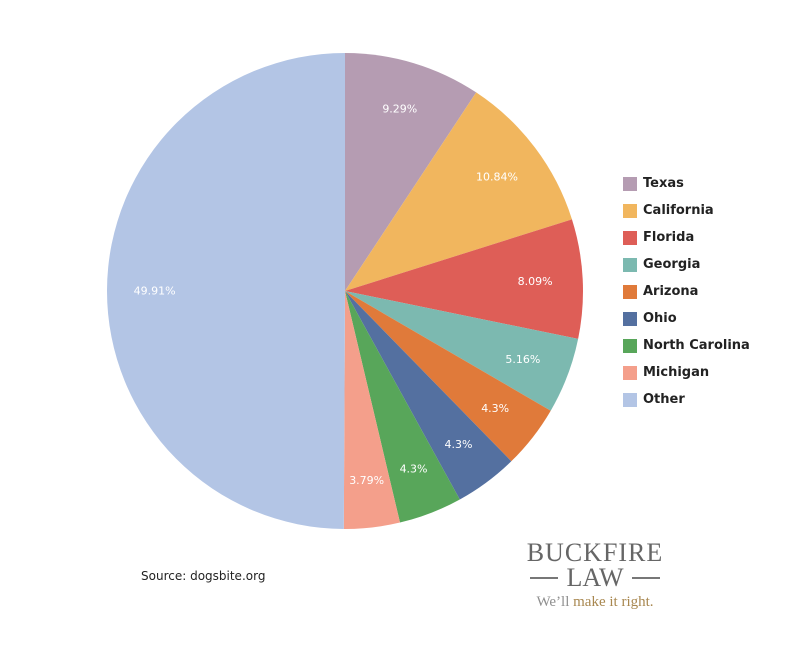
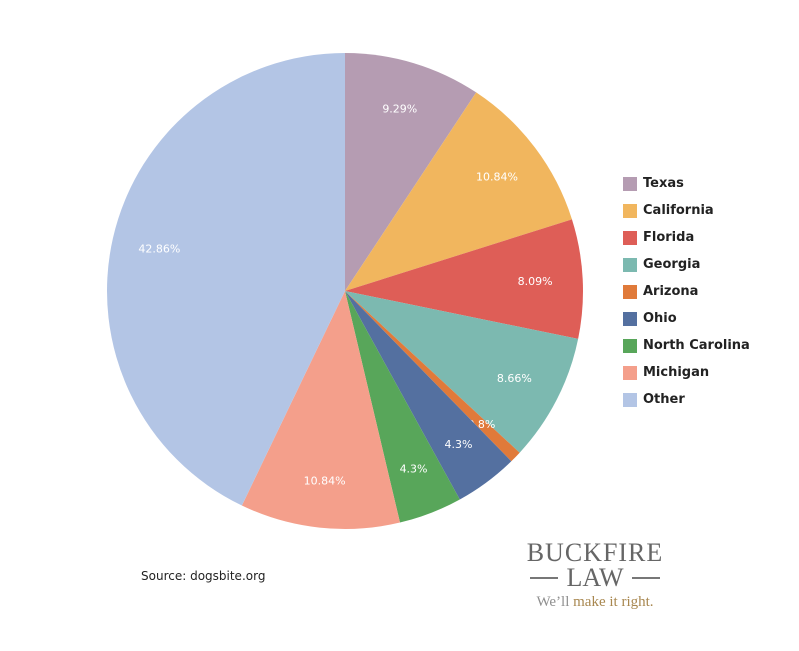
Georgia: 5.16% -> 8.66%
Arizona: 4.3% -> 0.8%
Michigan: 3.79% -> 10.84%
Other: 49.91% -> 42.86%
